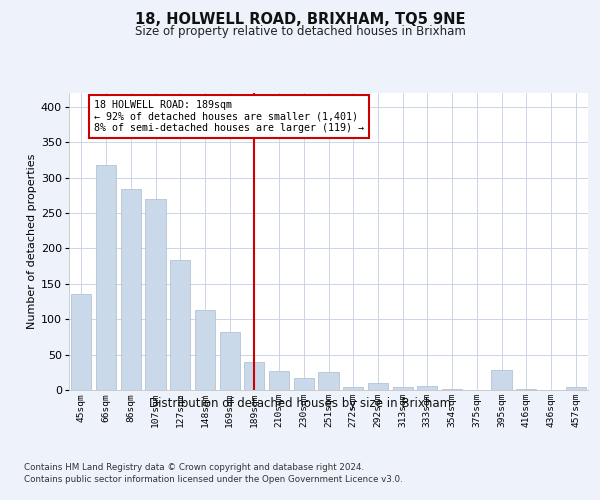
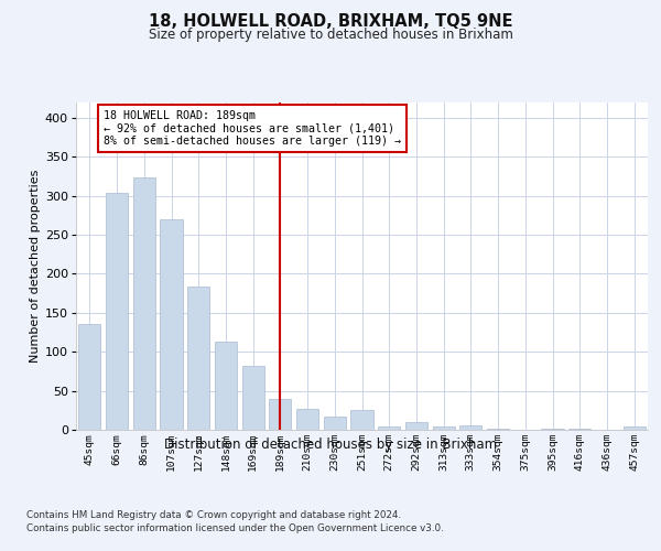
66sqm: 318 -> 303
86sqm: 284 -> 323
395sqm: 28 -> 2
